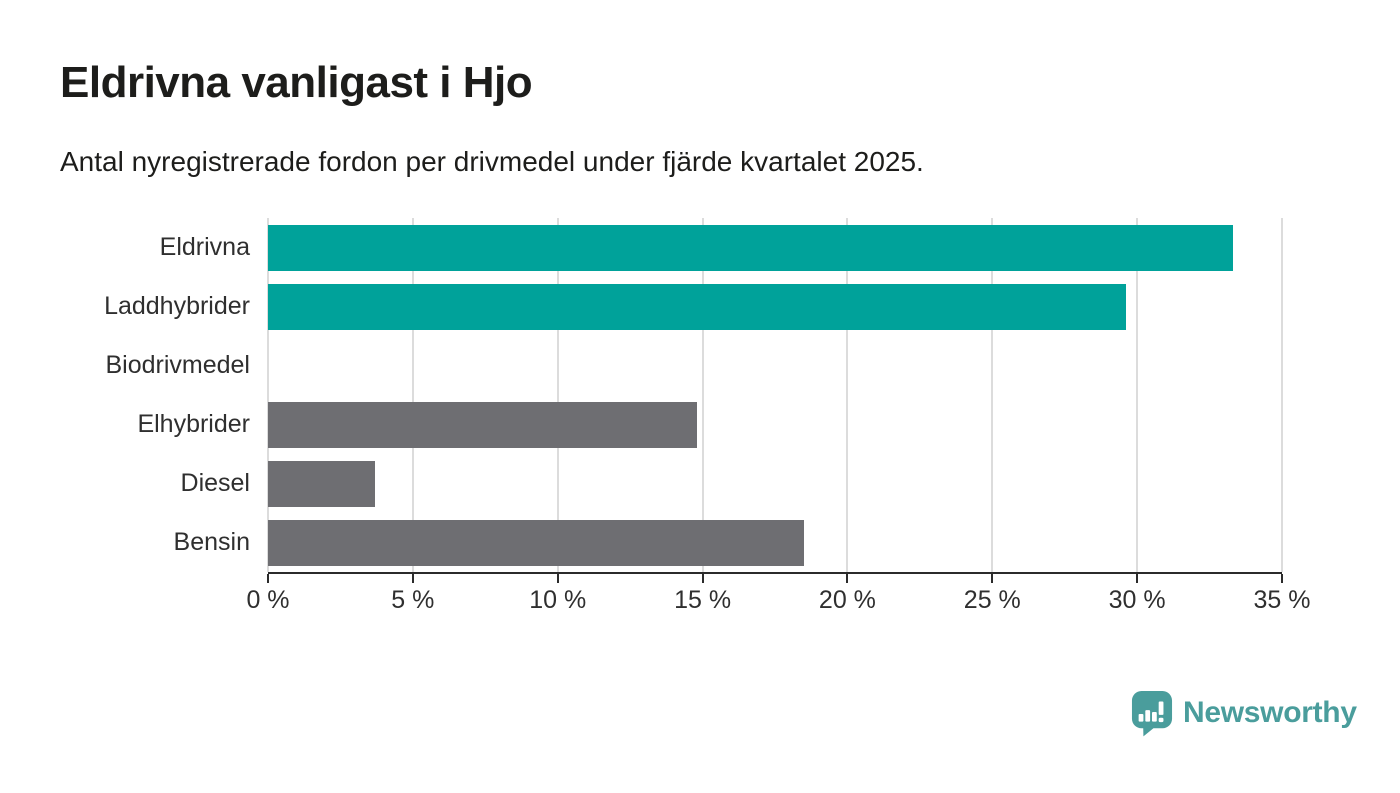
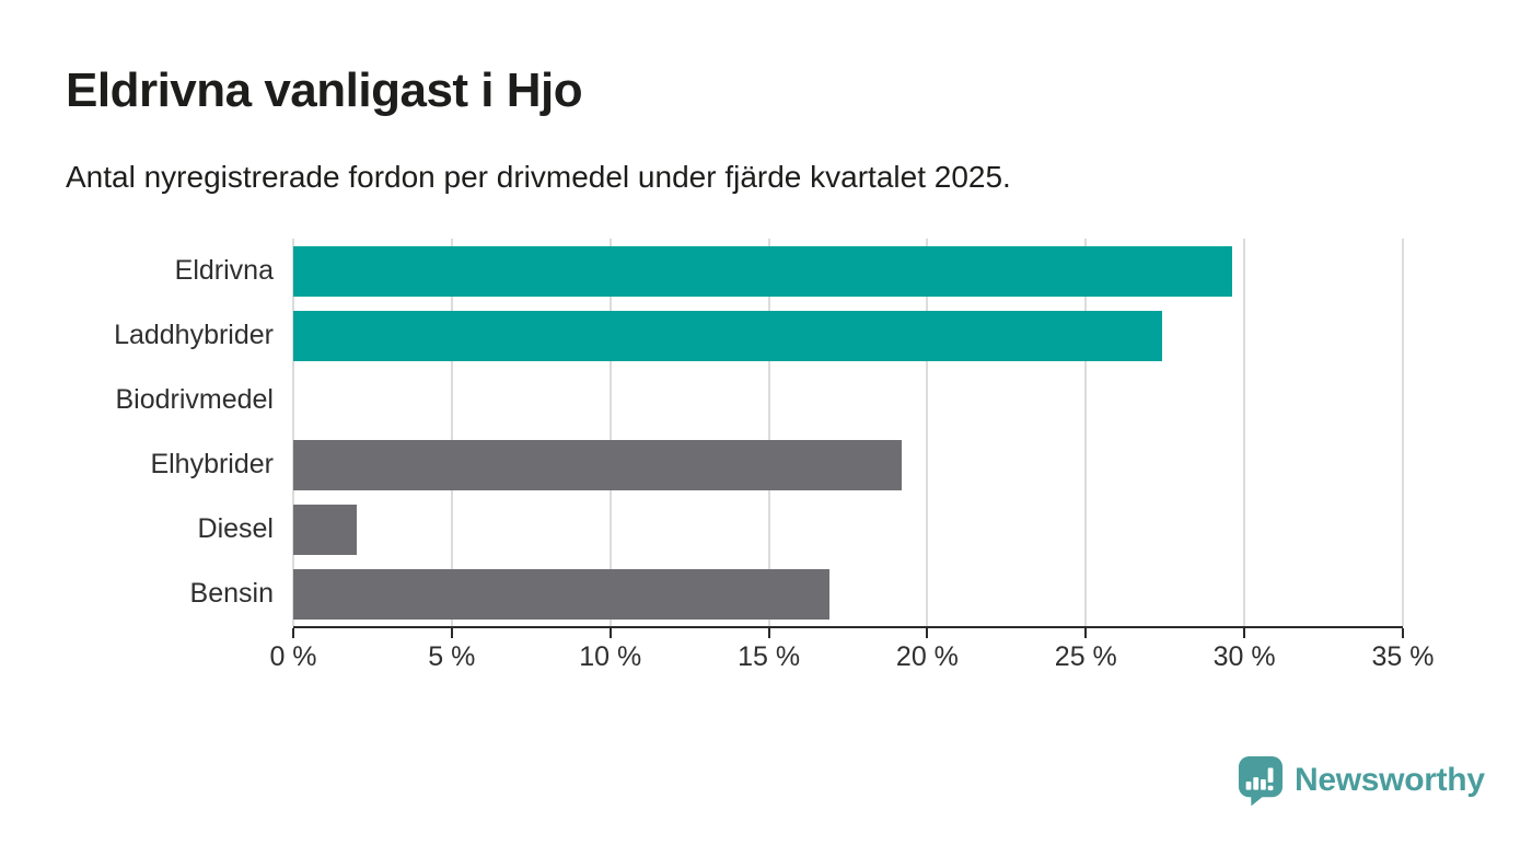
Eldrivna: 33.3% -> 29.6%
Laddhybrider: 29.6% -> 27.4%
Elhybrider: 14.8% -> 19.2%
Diesel: 3.7% -> 2.0%
Bensin: 18.5% -> 16.9%
